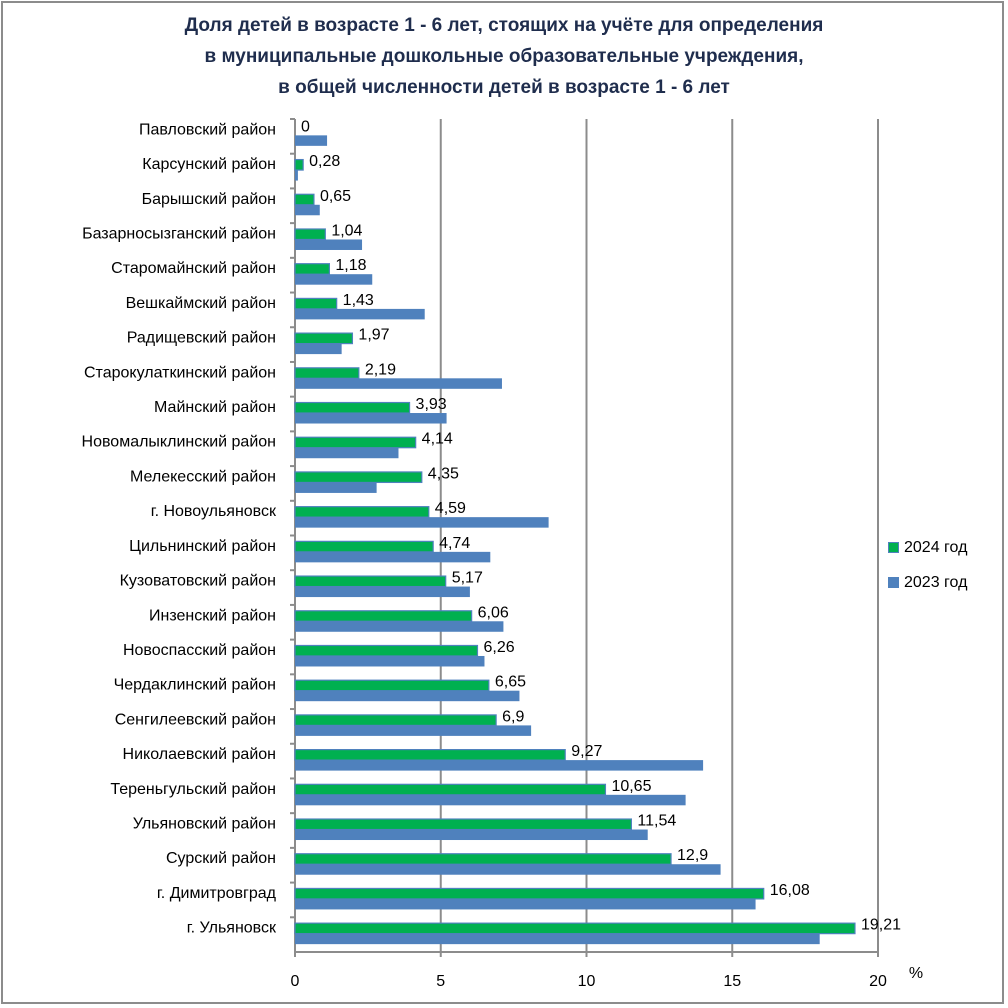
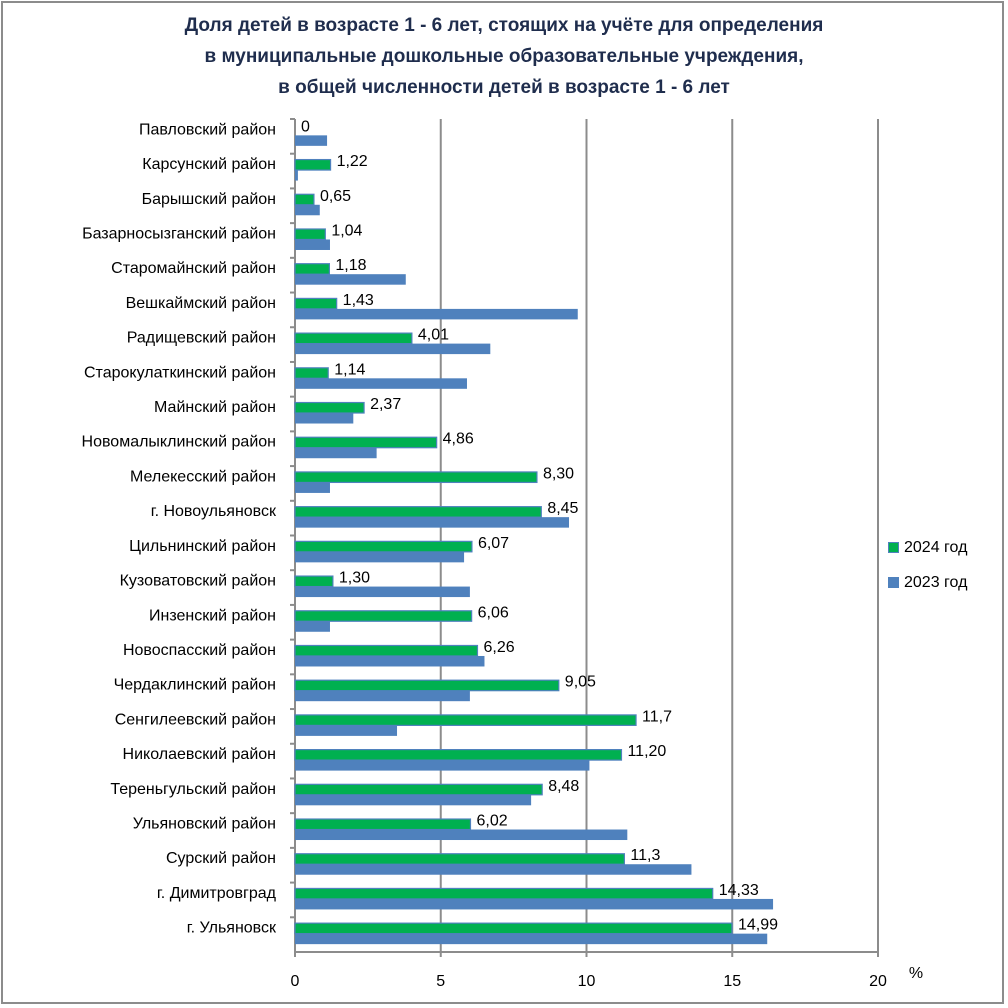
2024 год/Карсунский район: 0,28 -> 1,22
2023 год/Базарносызганский район: 2.3 -> 1.2
2023 год/Старомайнский район: 2.6 -> 3.8
2023 год/Вешкаймский район: 4.5 -> 9.7
2024 год/Радищевский район: 1,97 -> 4,01
2023 год/Радищевский район: 1.6 -> 6.7
2024 год/Старокулаткинский район: 2,19 -> 1,14
2023 год/Старокулаткинский район: 7.1 -> 5.9
2024 год/Майнский район: 3,93 -> 2,37
2023 год/Майнский район: 5.2 -> 2.0
2024 год/Новомалыклинский район: 4,14 -> 4,86
2023 год/Новомалыклинский район: 3.5 -> 2.8
2024 год/Мелекесский район: 4,35 -> 8,30
2023 год/Мелекесский район: 2.8 -> 1.2
2024 год/г. Новоульяновск: 4,59 -> 8,45
2023 год/г. Новоульяновск: 8.7 -> 9.4
2024 год/Цильнинский район: 4,74 -> 6,07
2023 год/Цильнинский район: 6.7 -> 5.8
2024 год/Кузоватовский район: 5,17 -> 1,30
2023 год/Инзенский район: 7.2 -> 1.2
2024 год/Чердаклинский район: 6,65 -> 9,05
2023 год/Чердаклинский район: 7.7 -> 6.0
2024 год/Сенгилеевский район: 6,9 -> 11,7
2023 год/Сенгилеевский район: 8.1 -> 3.5
2024 год/Николаевский район: 9,27 -> 11,20
2023 год/Николаевский район: 14.0 -> 10.1
2024 год/Тереньгульский район: 10,65 -> 8,48
2023 год/Тереньгульский район: 13.4 -> 8.1
2024 год/Ульяновский район: 11,54 -> 6,02
2023 год/Ульяновский район: 12.1 -> 11.4
2024 год/Сурский район: 12,9 -> 11,3
2023 год/Сурский район: 14.6 -> 13.6
2024 год/г. Димитровград: 16,08 -> 14,33
2023 год/г. Димитровград: 15.8 -> 16.4
2024 год/г. Ульяновск: 19,21 -> 14,99
2023 год/г. Ульяновск: 18.0 -> 16.2
